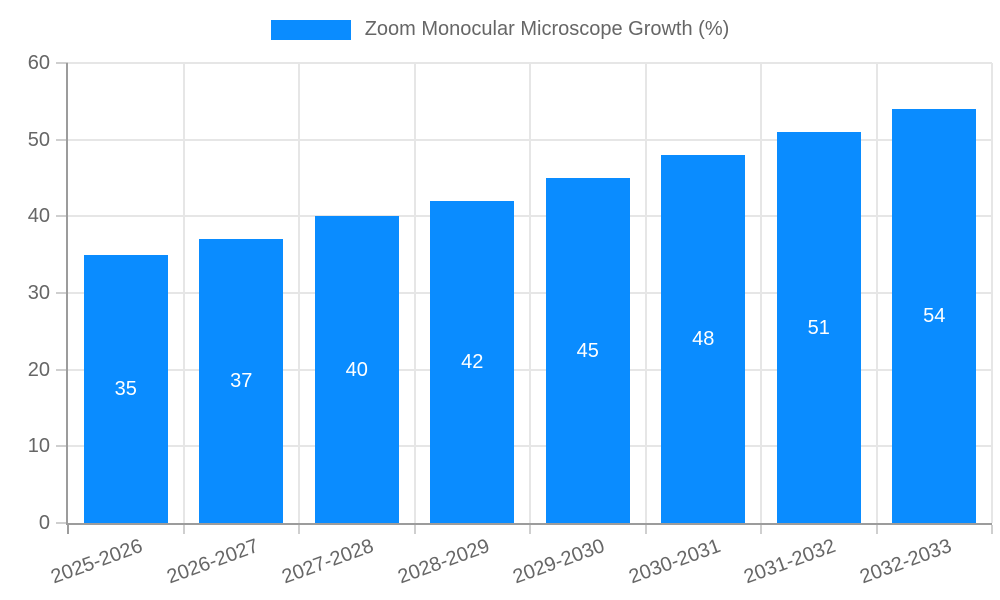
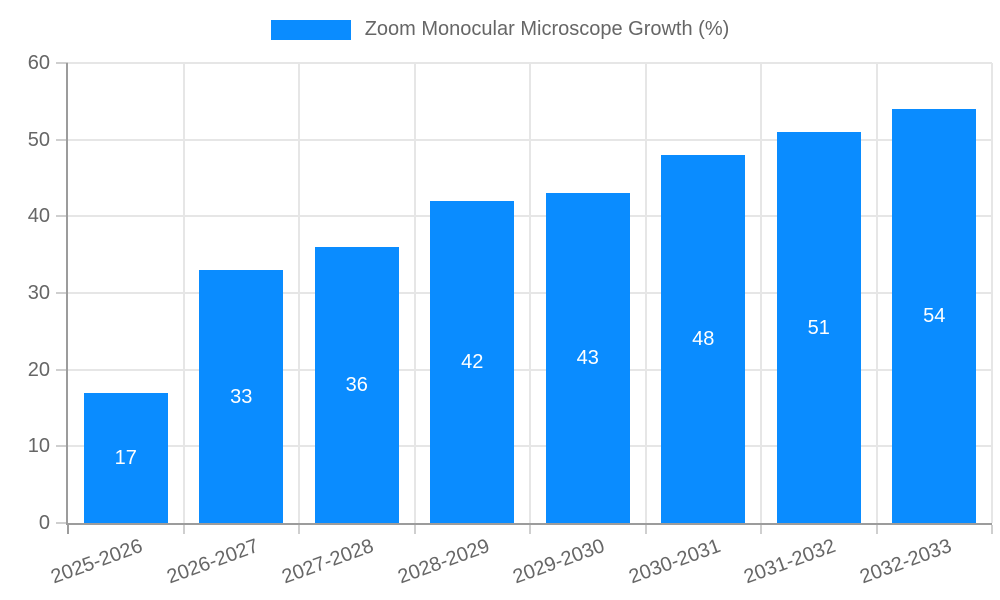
2025-2026: 35 -> 17
2026-2027: 37 -> 33
2027-2028: 40 -> 36
2029-2030: 45 -> 43
